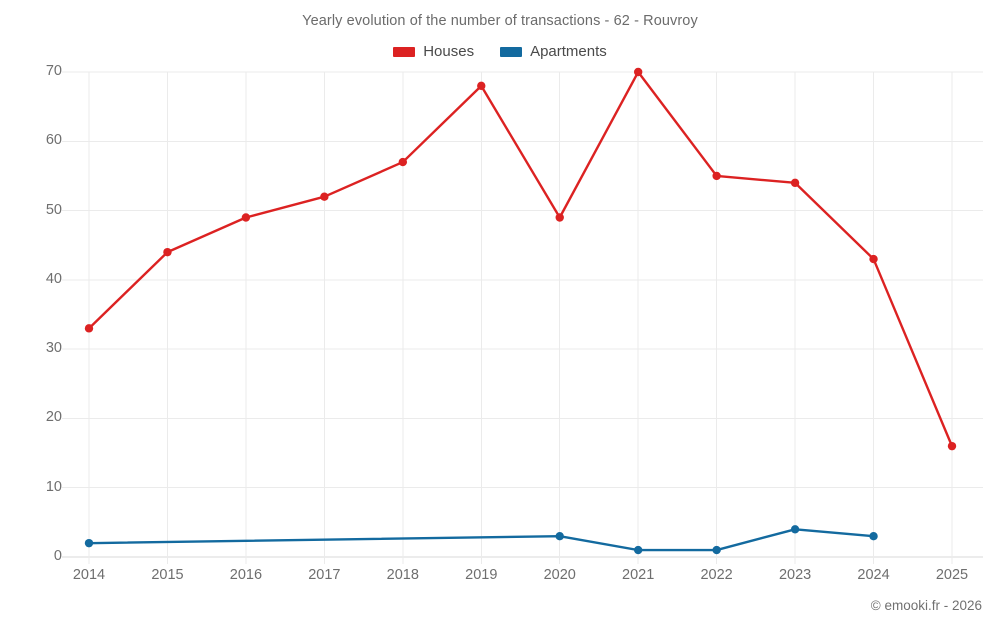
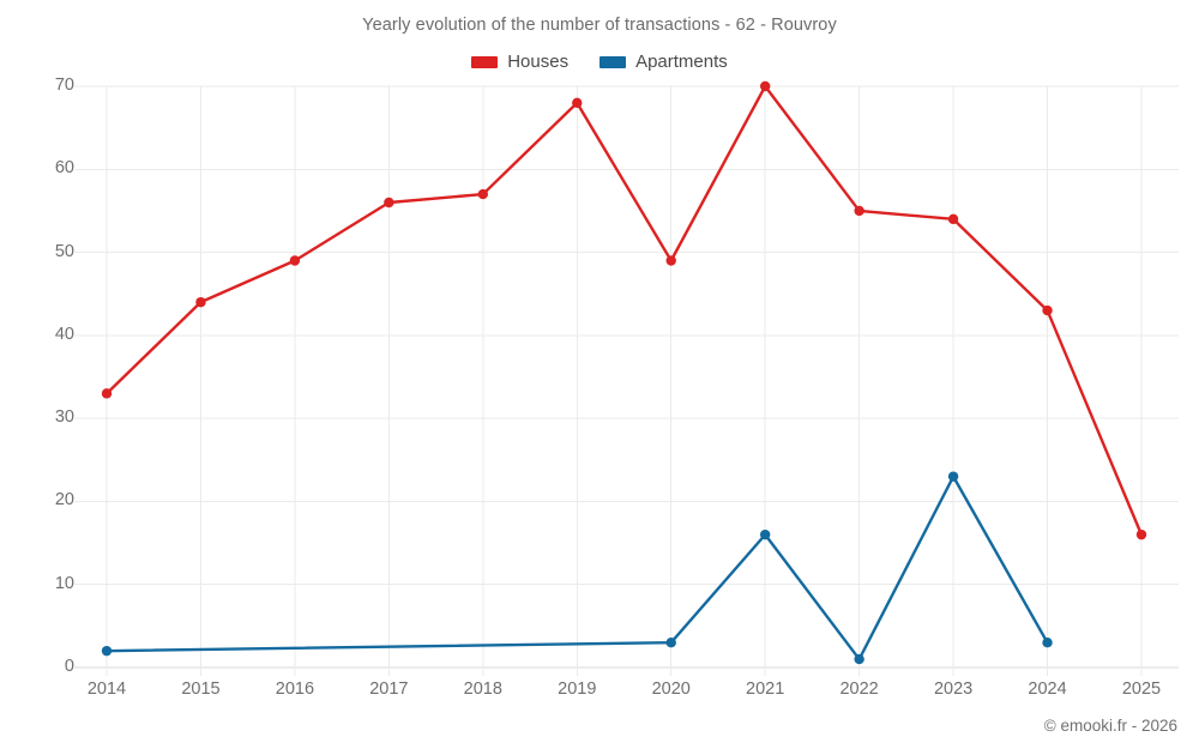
Houses/2017: 52 -> 56
Apartments/2021: 1 -> 16
Apartments/2023: 4 -> 23
